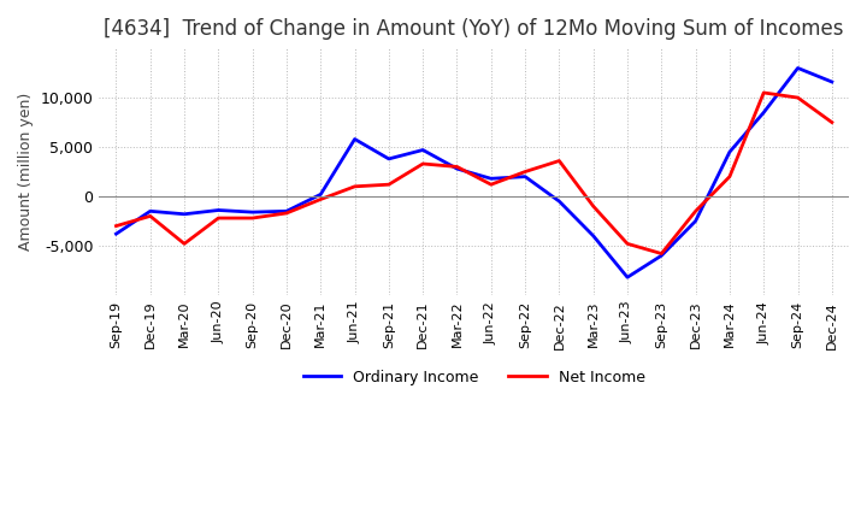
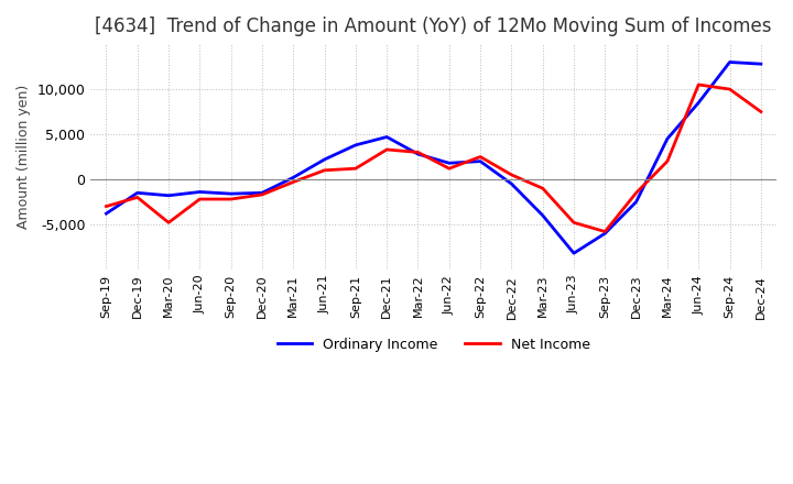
Ordinary Income/Jun-21: 5,800 -> 2,200
Net Income/Dec-22: 3,600 -> 500
Ordinary Income/Dec-24: 11,600 -> 12,800
